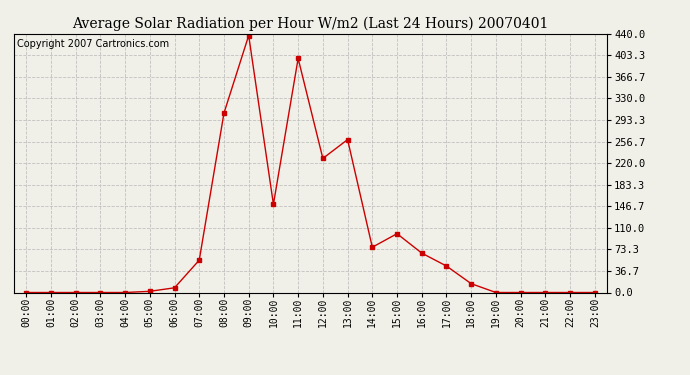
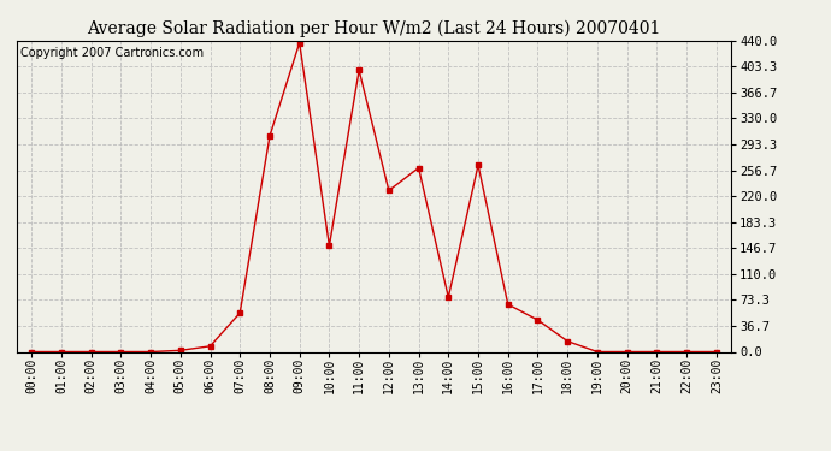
15:00: 100 -> 264
